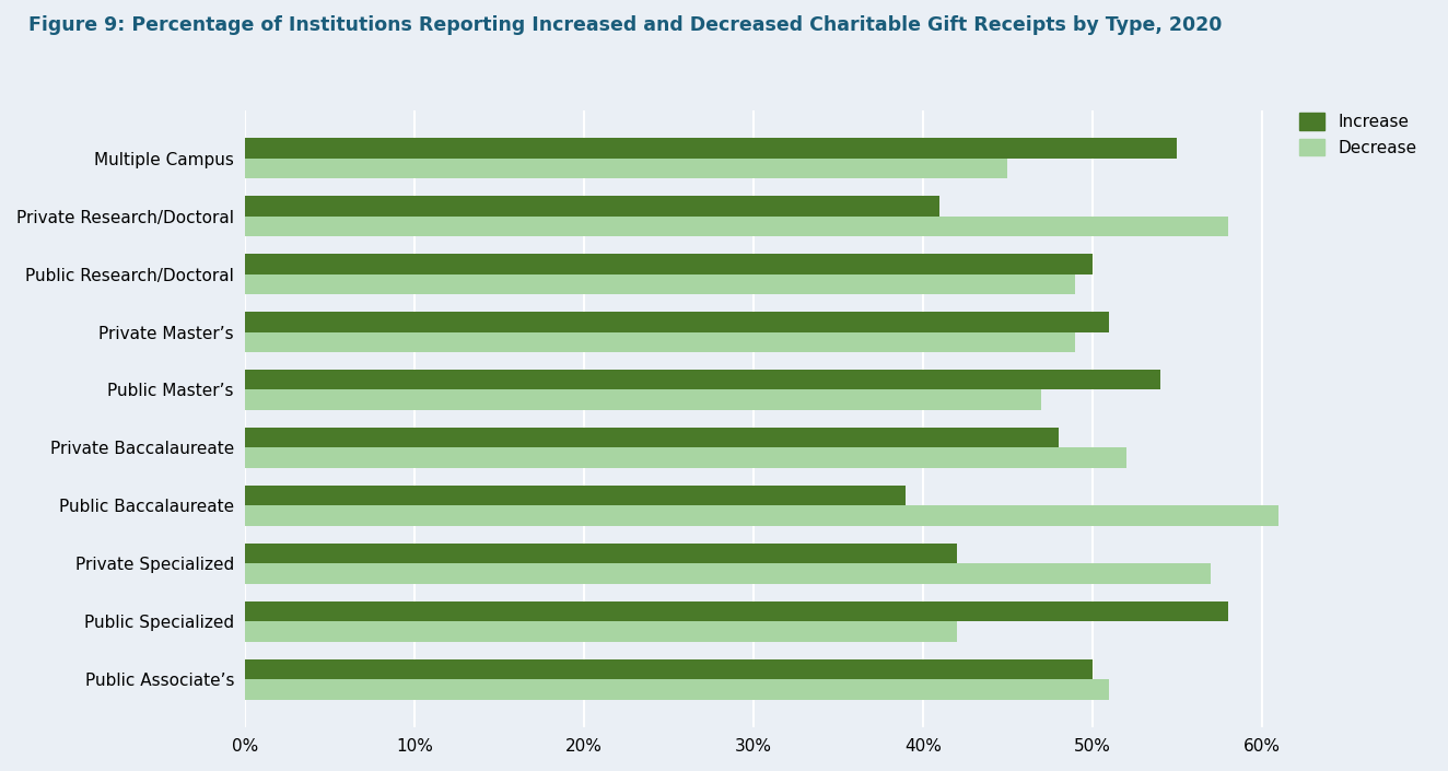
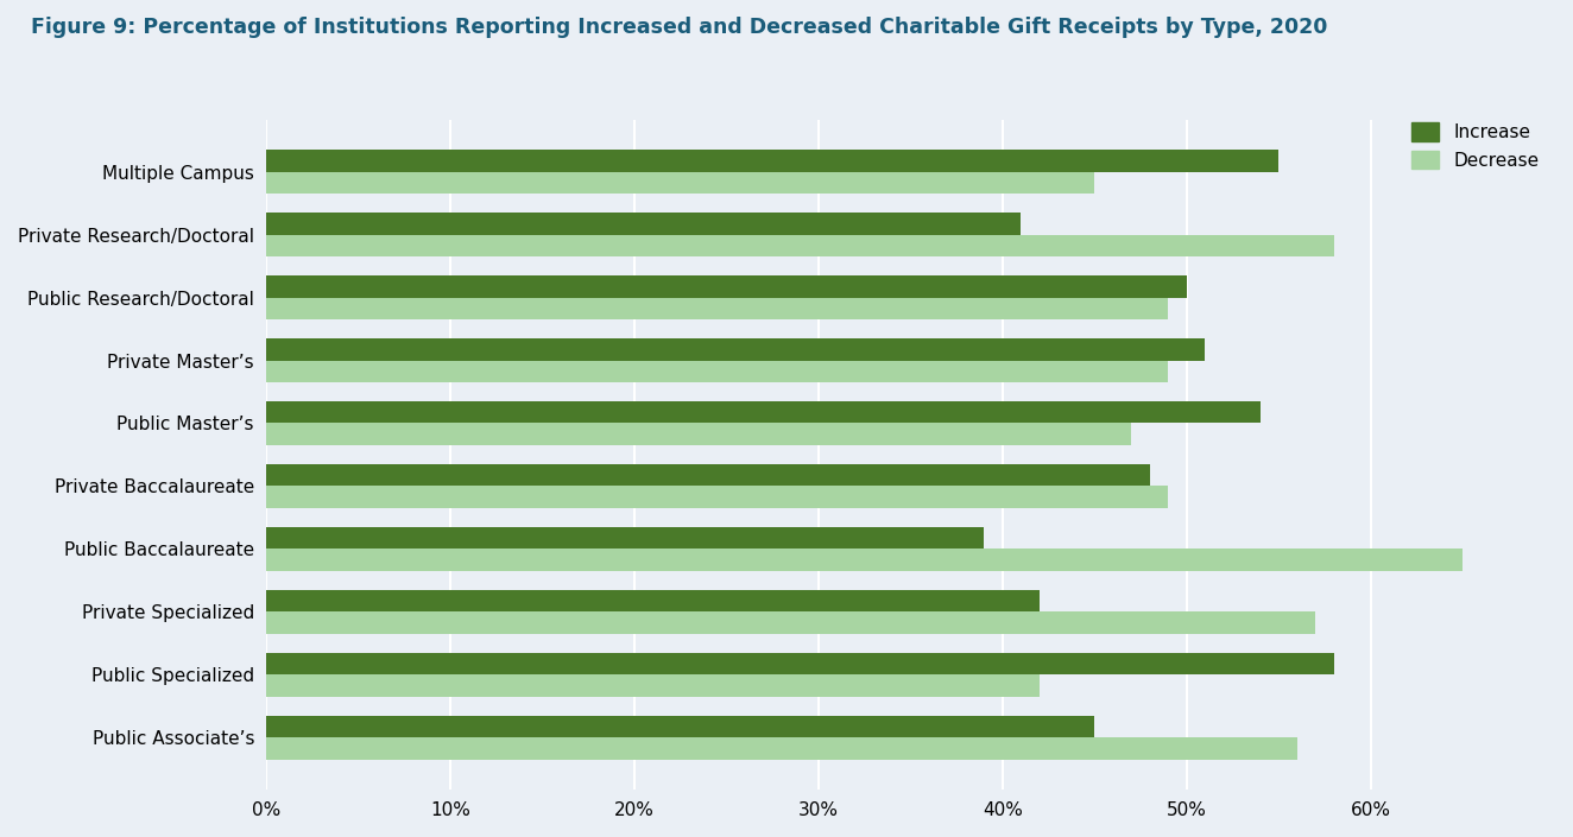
Decrease/Private Baccalaureate: 52% -> 49%
Decrease/Public Baccalaureate: 61% -> 65%
Increase/Public Associate’s: 50% -> 45%
Decrease/Public Associate’s: 51% -> 56%
